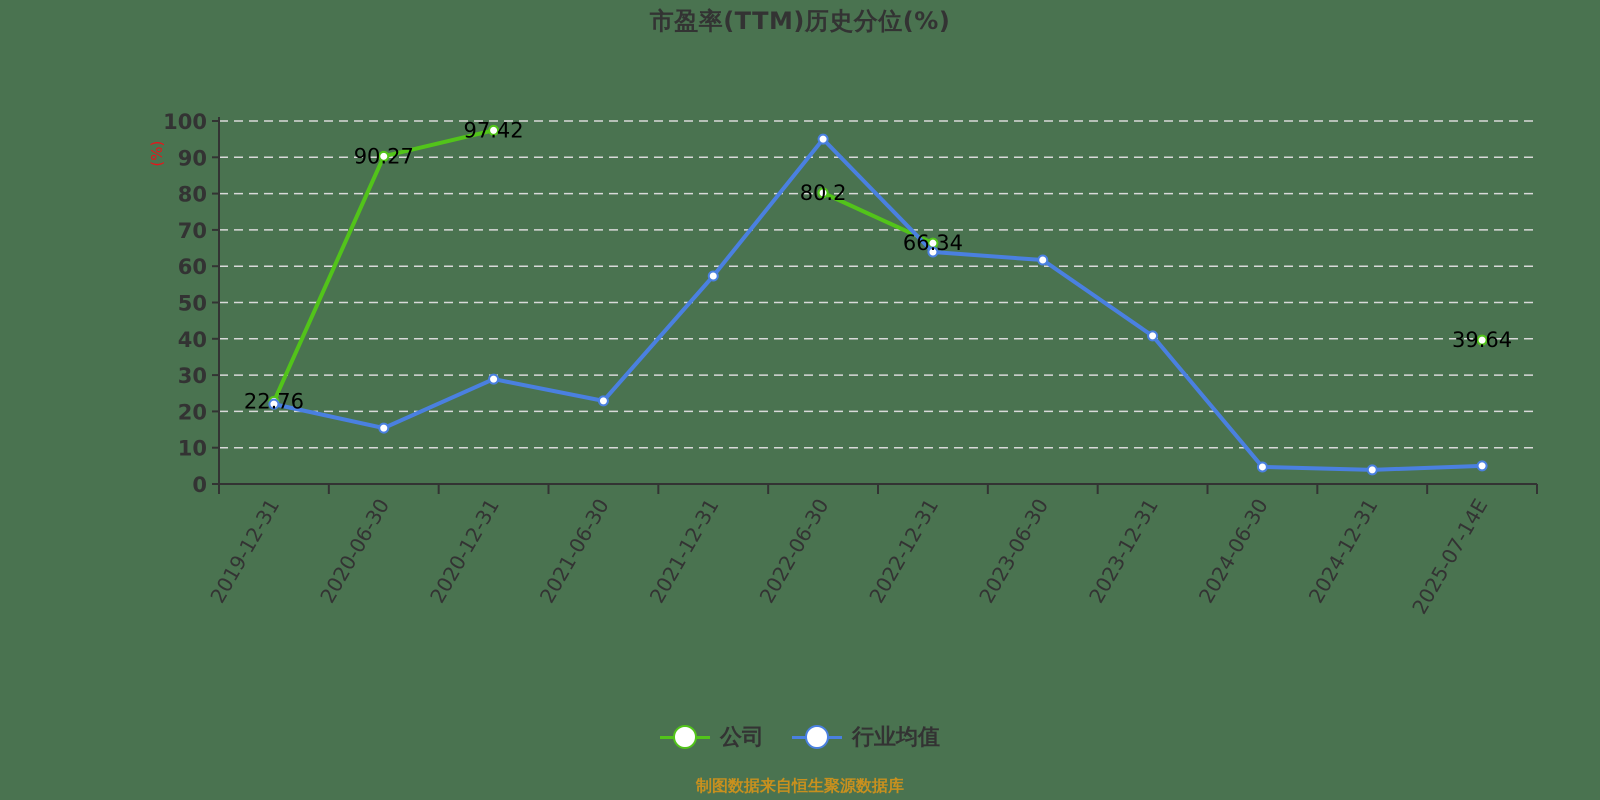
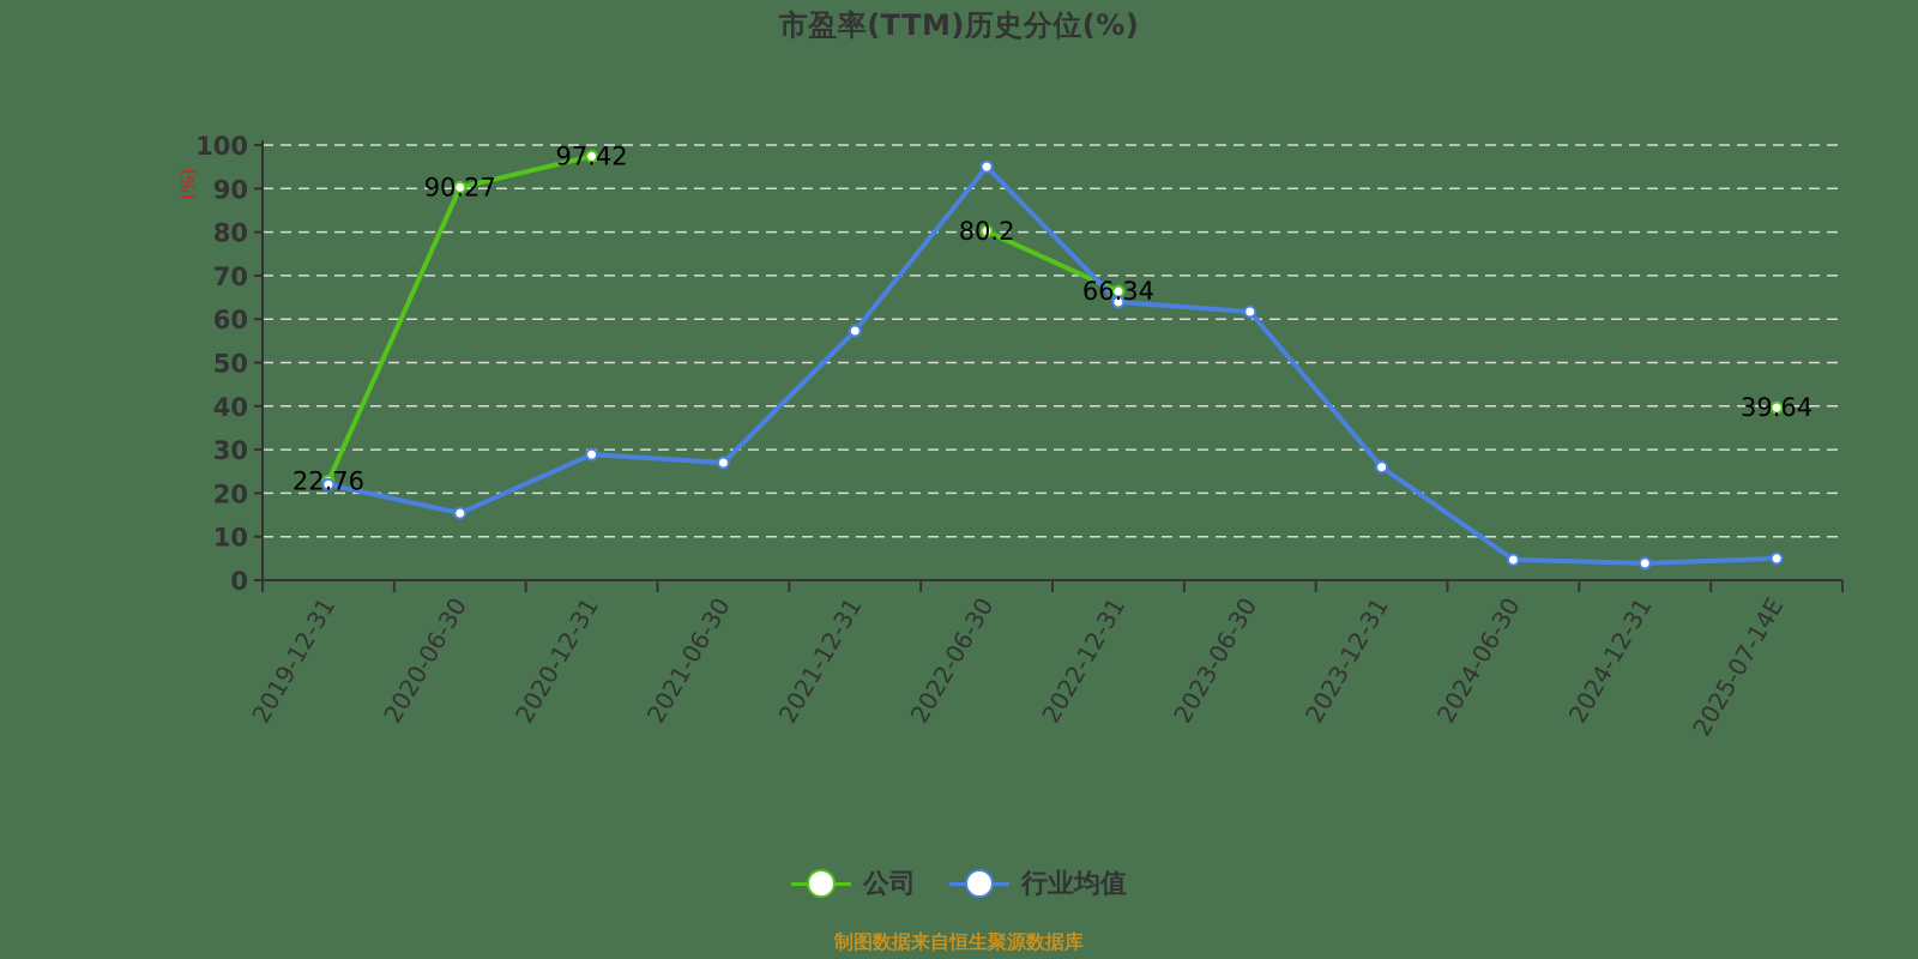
行业均值/2021-06-30: 23 -> 27
行业均值/2023-12-31: 41 -> 26
